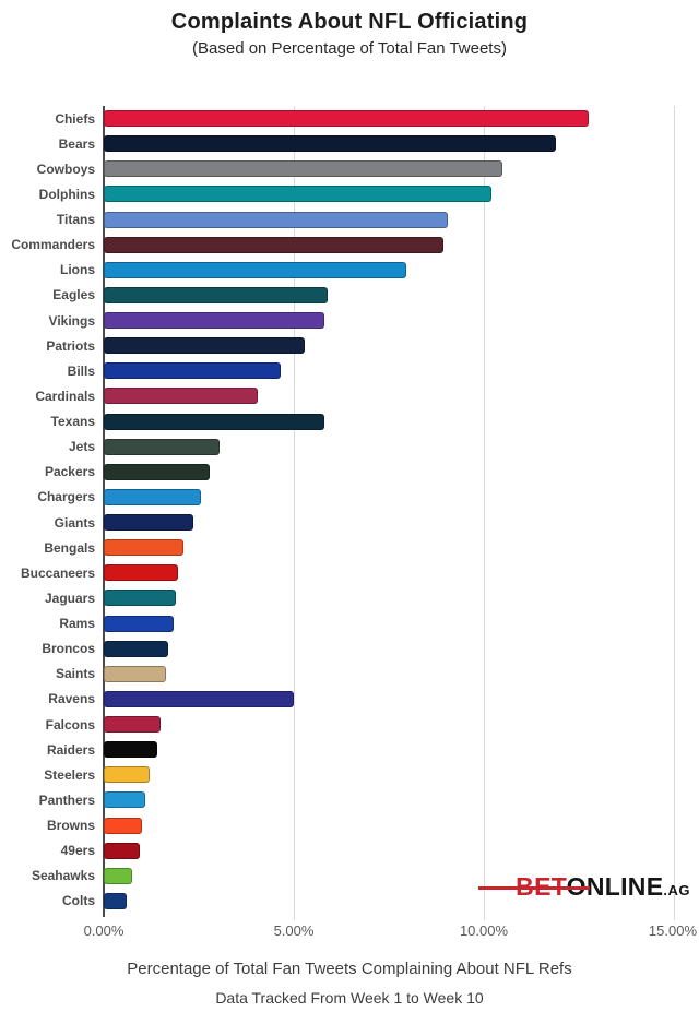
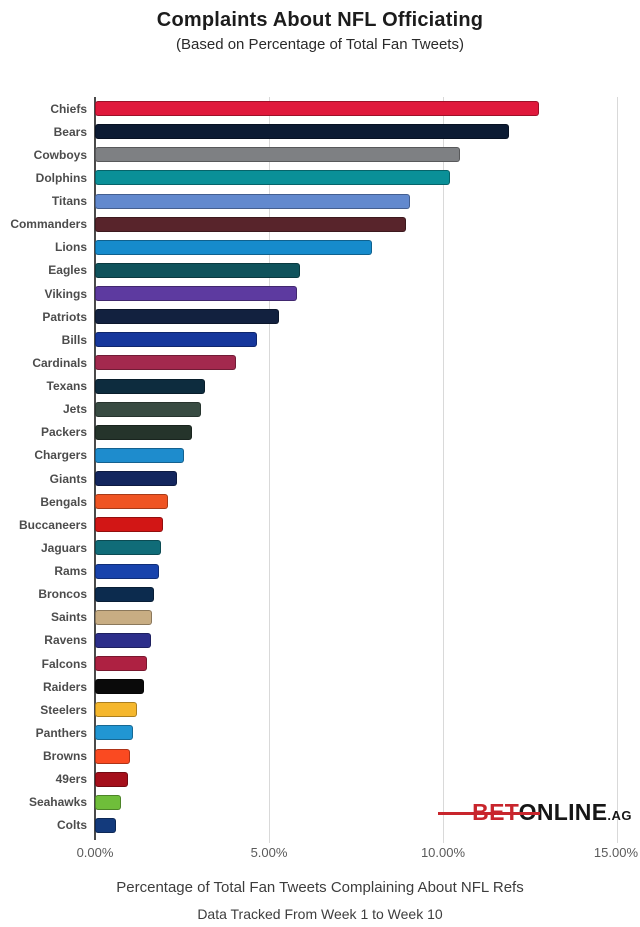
Texans: 5.8% -> 3.1%
Ravens: 5.0% -> 1.6%
